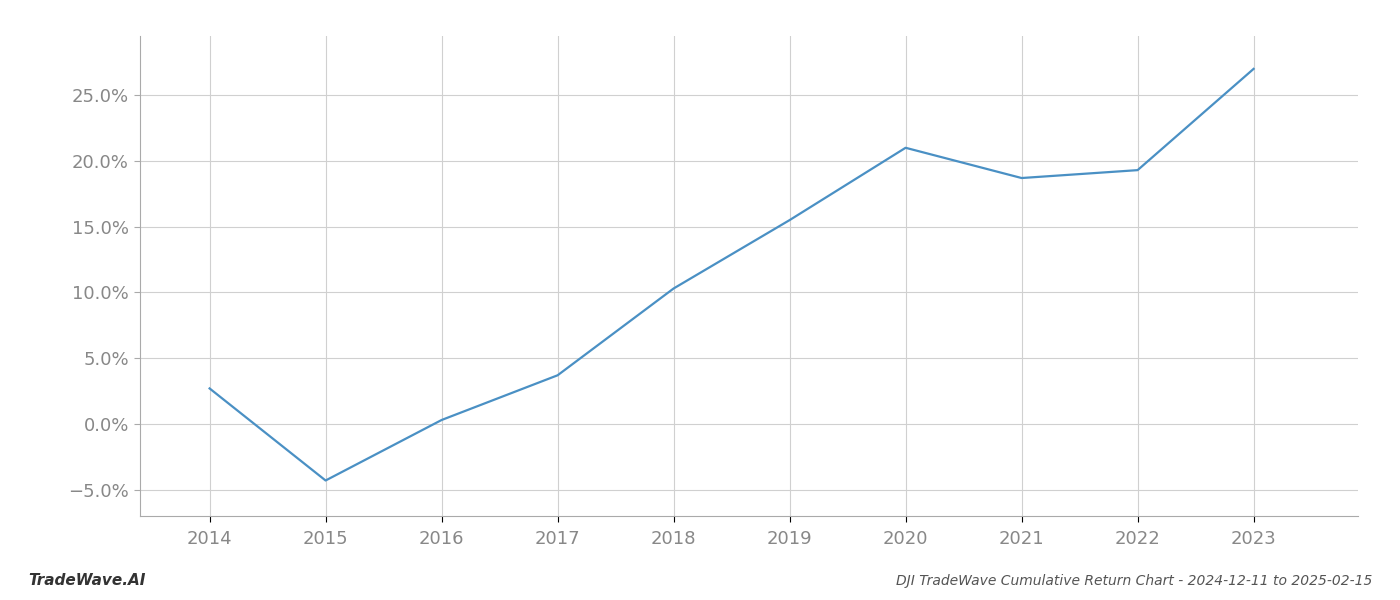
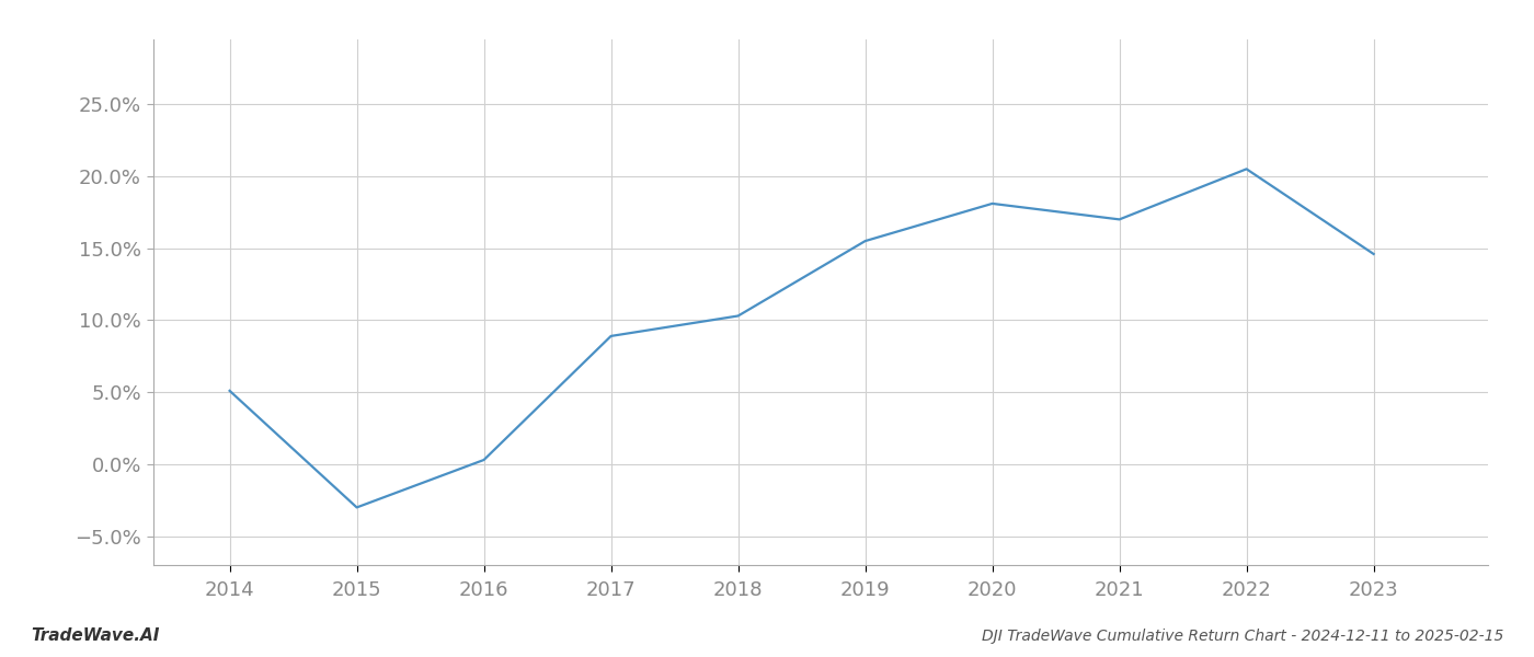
2014: 2.7% -> 5.1%
2015: -4.3% -> -3.0%
2017: 3.7% -> 8.9%
2020: 21.0% -> 18.1%
2021: 18.7% -> 17.0%
2022: 19.3% -> 20.5%
2023: 27.0% -> 14.6%
